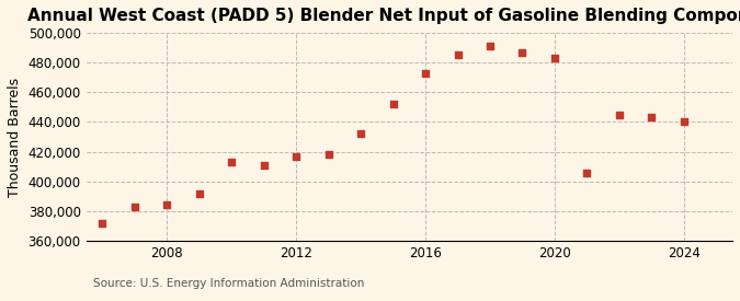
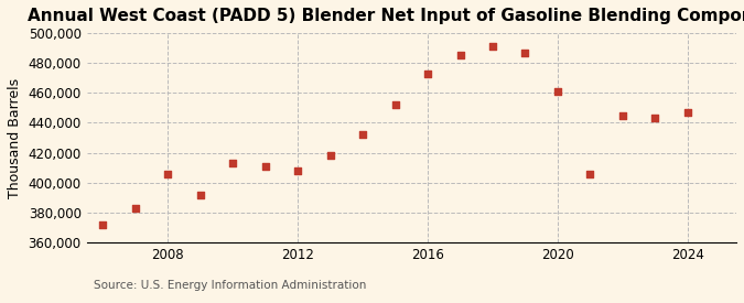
2008: 384,000 -> 406,000
2012: 417,000 -> 408,000
2020: 483,000 -> 461,000
2024: 440,000 -> 447,000
